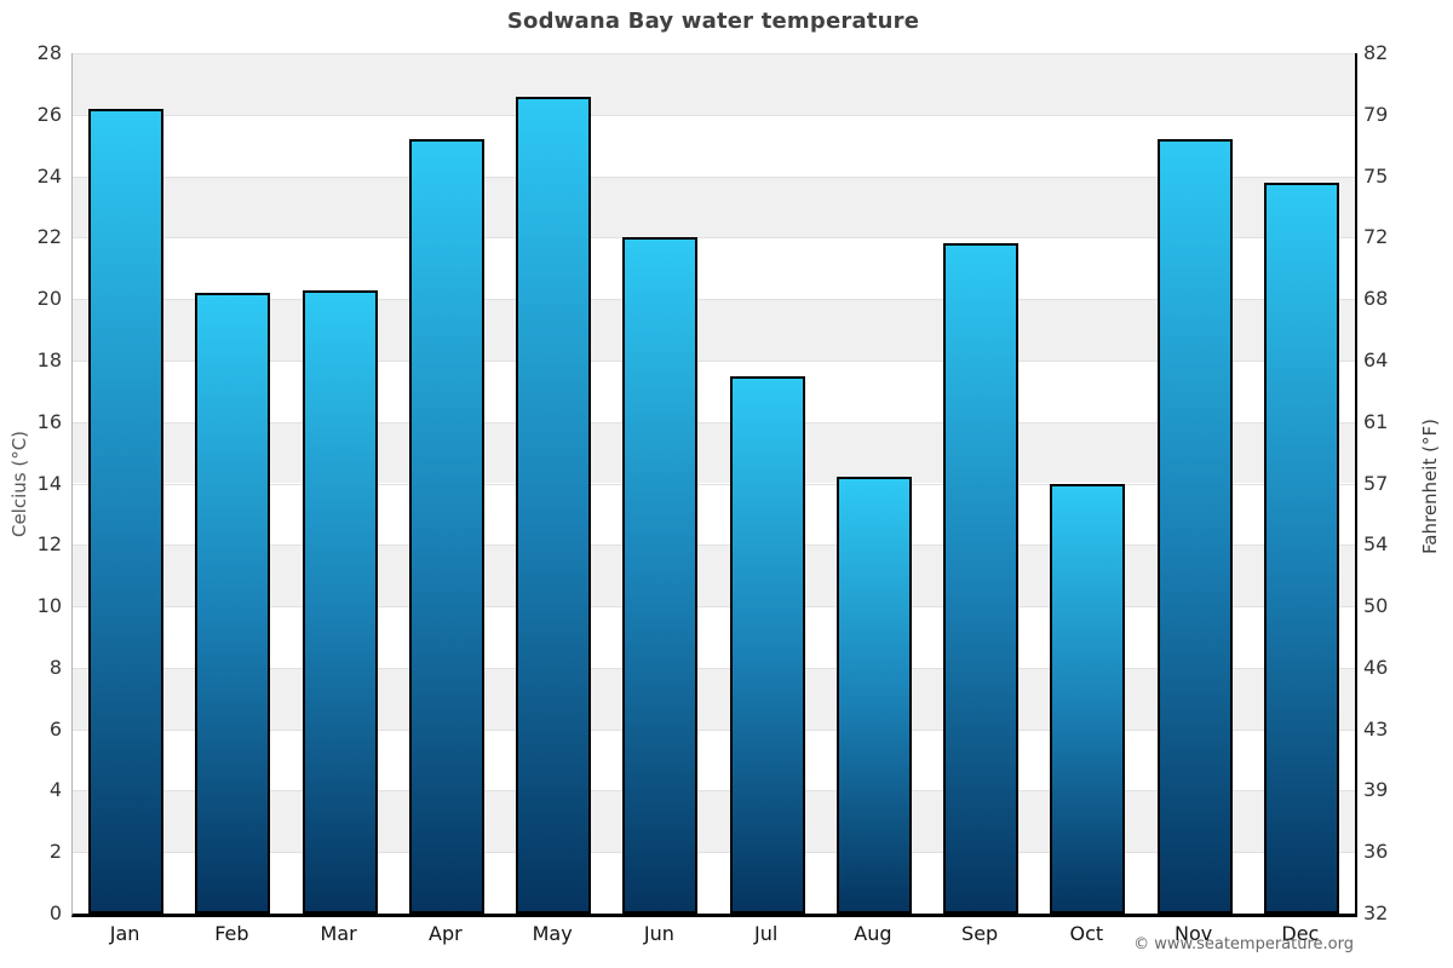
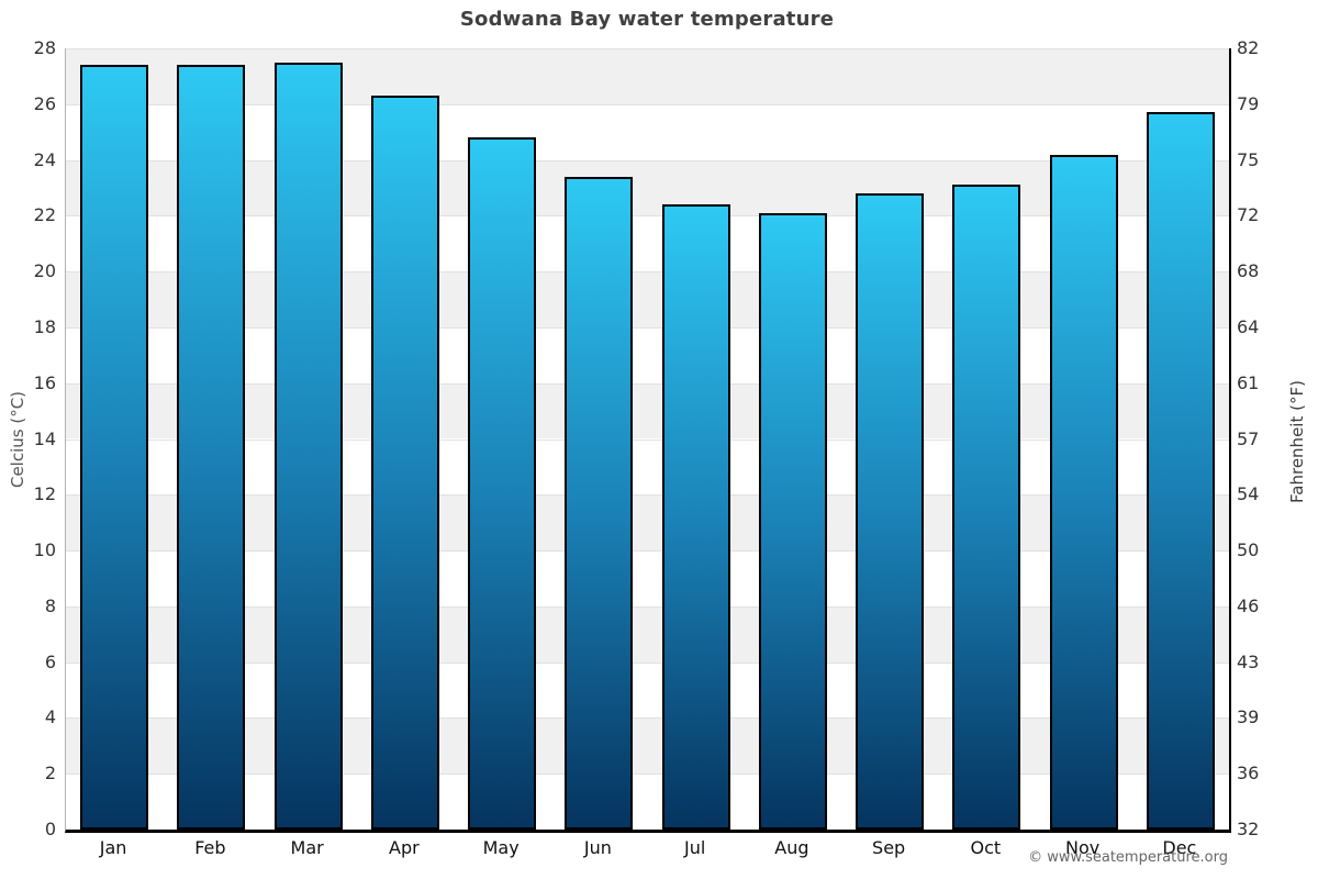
Jan: 26.2 -> 27.4
Feb: 20.2 -> 27.4
Mar: 20.3 -> 27.5
Apr: 25.2 -> 26.3
May: 26.6 -> 24.8
Jun: 22.0 -> 23.4
Jul: 17.5 -> 22.4
Aug: 14.2 -> 22.1
Sep: 21.8 -> 22.8
Oct: 14.0 -> 23.1
Nov: 25.2 -> 24.2
Dec: 23.8 -> 25.7
